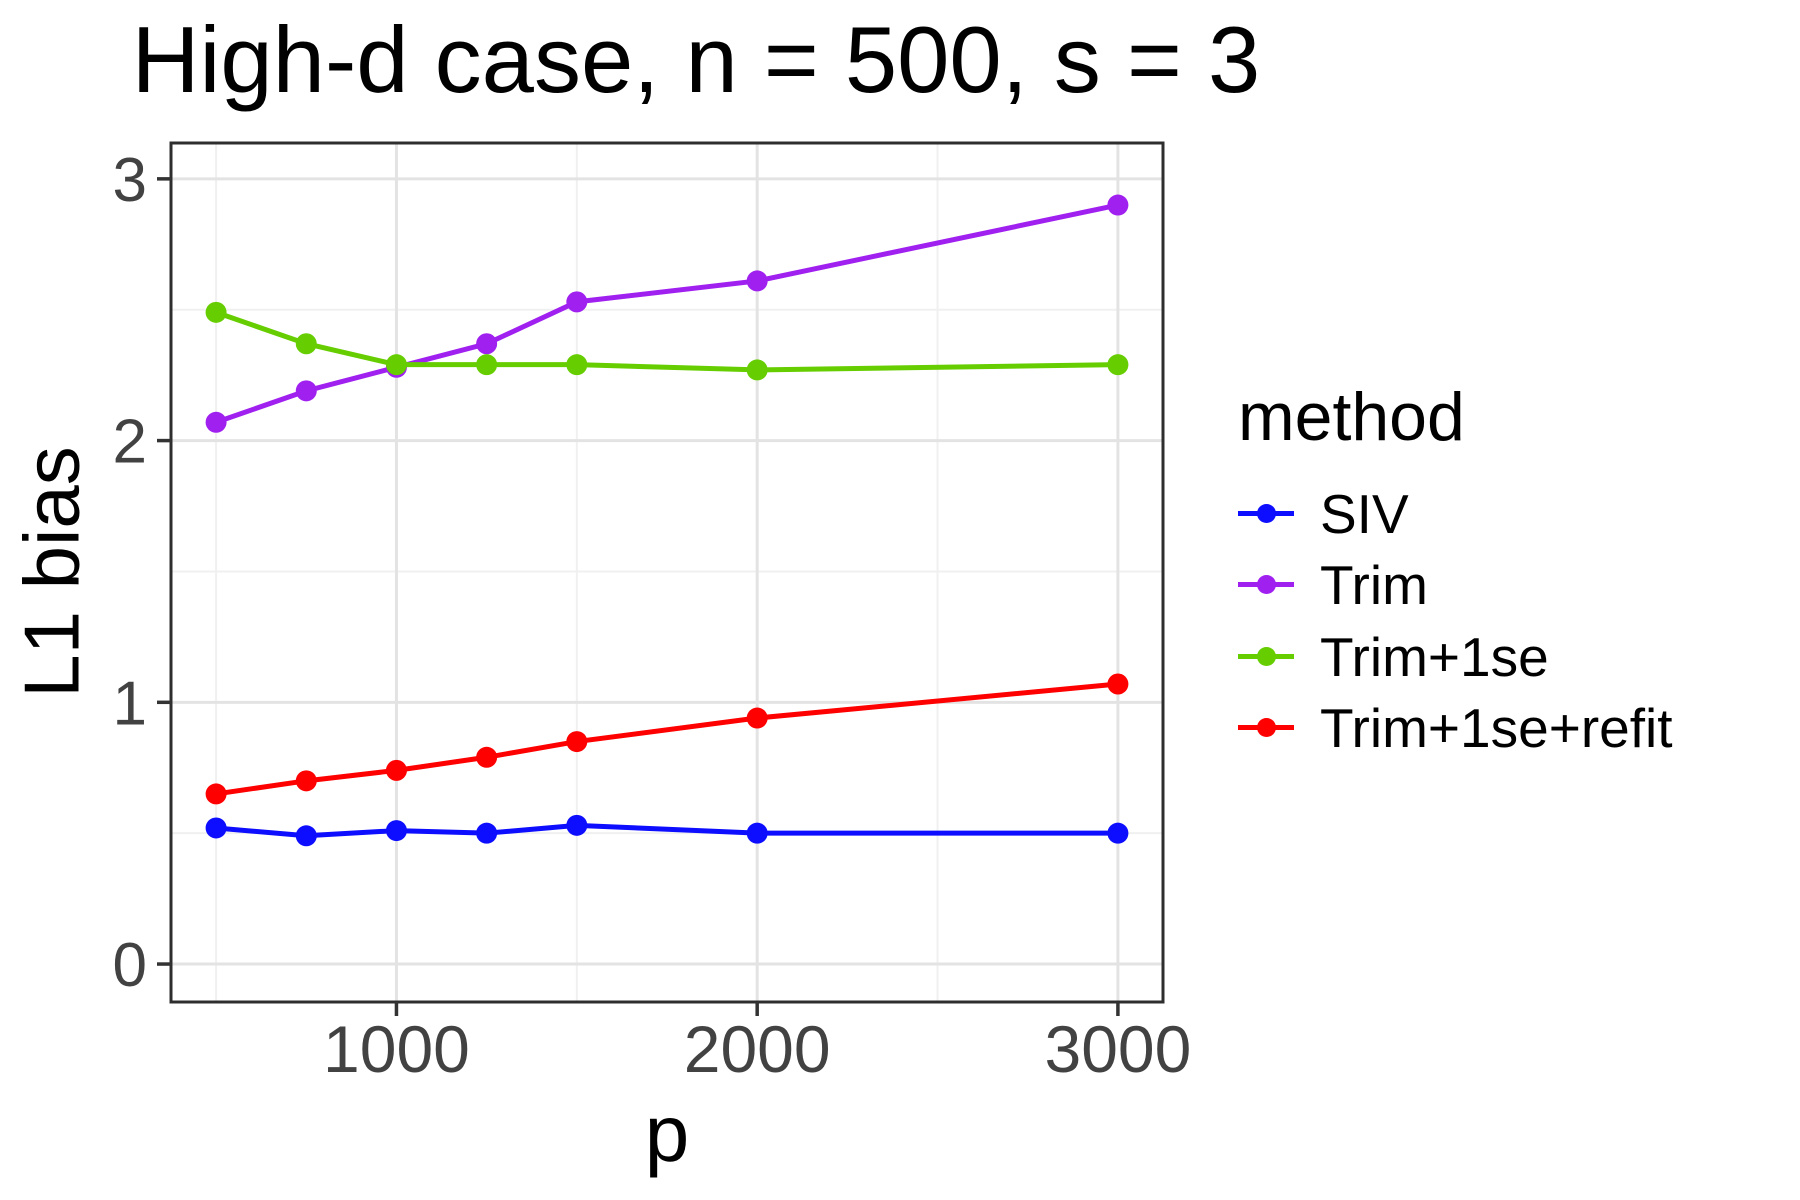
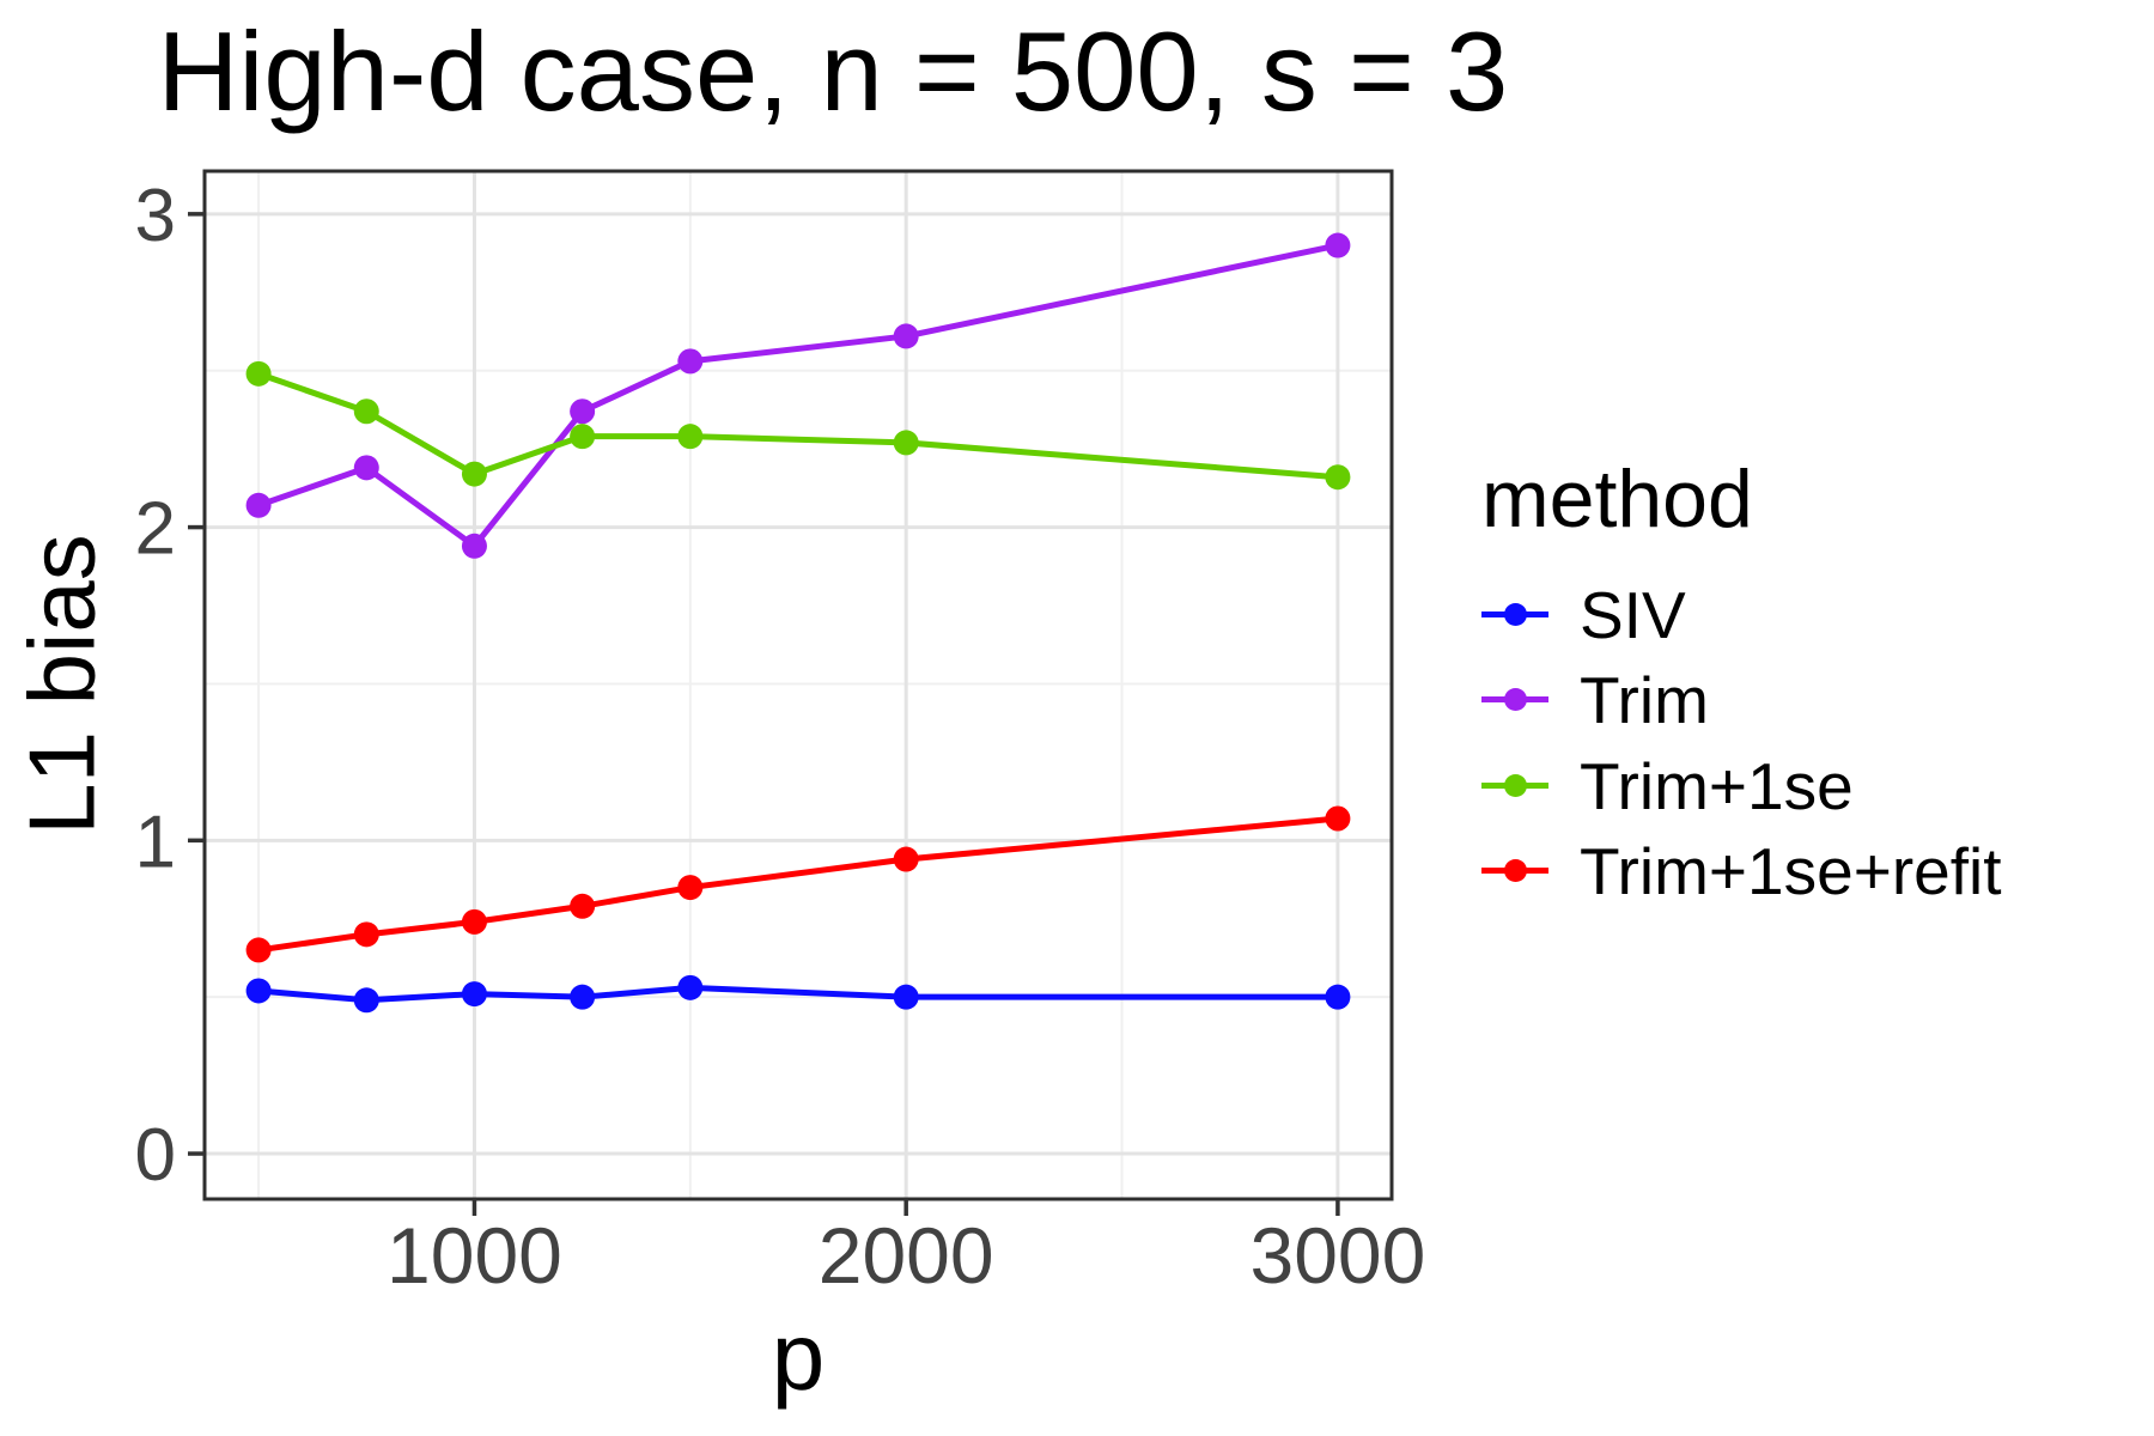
Trim/1000: 2.28 -> 1.94
Trim+1se/1000: 2.29 -> 2.17
Trim+1se/3000: 2.29 -> 2.16
